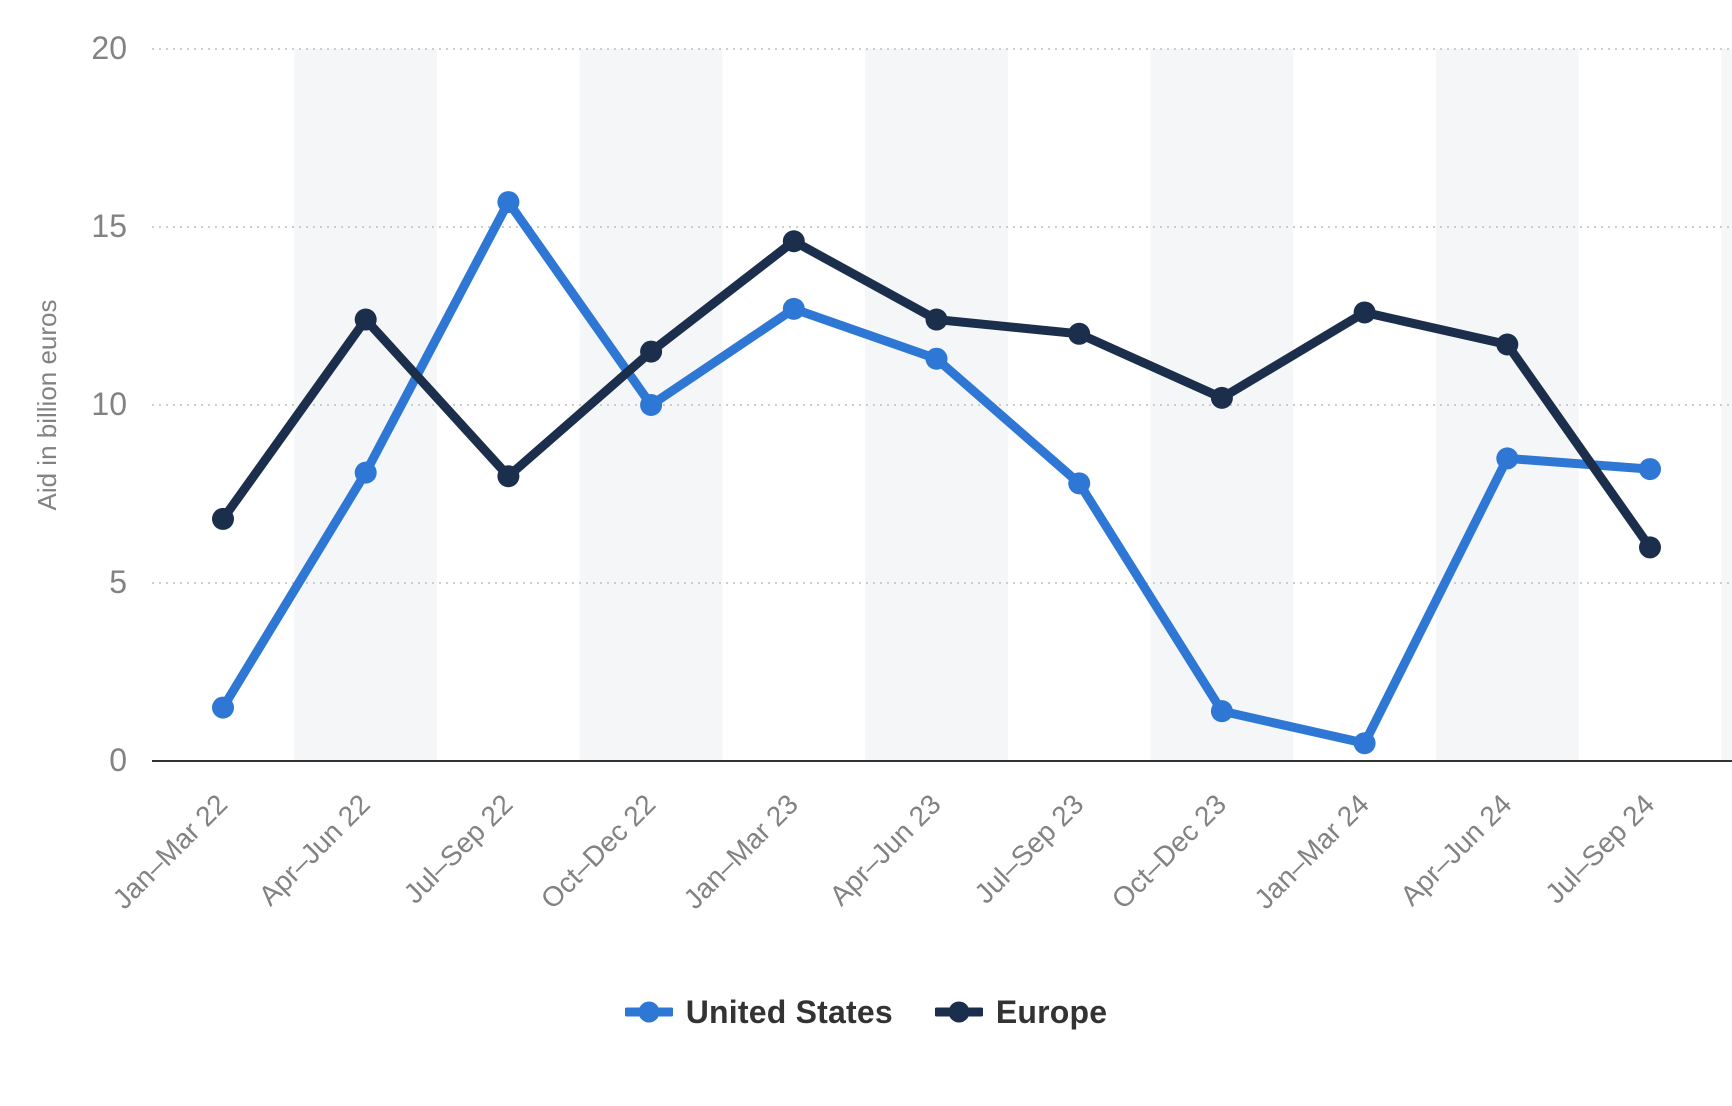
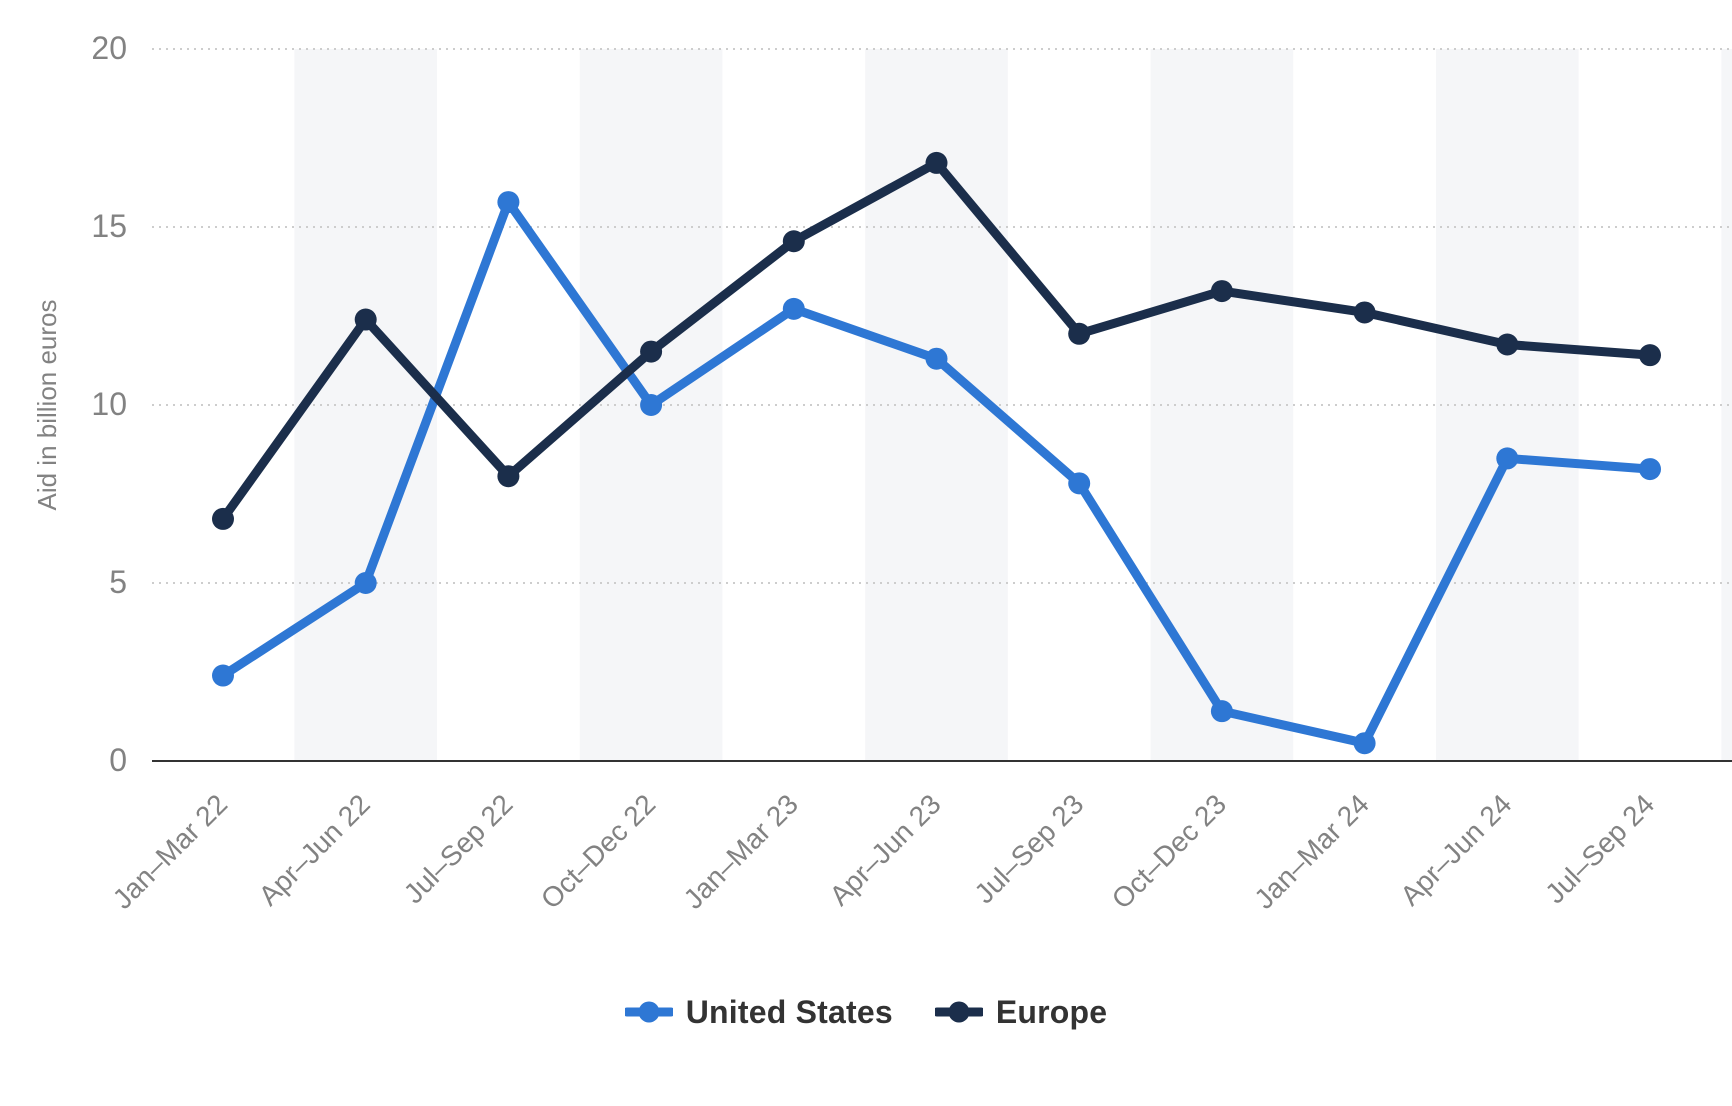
United States/Jan–Mar 22: 1.5 -> 2.4
United States/Apr–Jun 22: 8.1 -> 5.0
Europe/Apr–Jun 23: 12.4 -> 16.8
Europe/Oct–Dec 23: 10.2 -> 13.2
Europe/Jul–Sep 24: 6.0 -> 11.4
